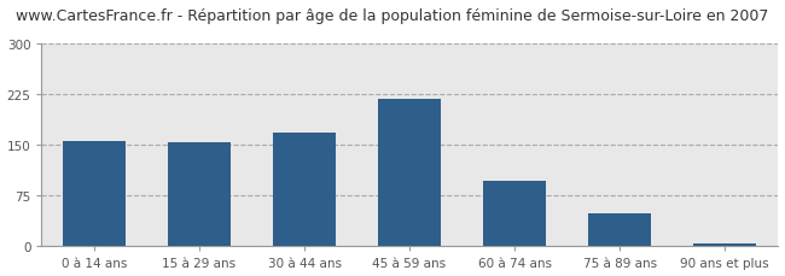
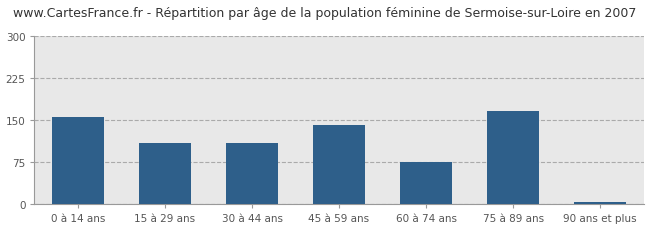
15 à 29 ans: 154 -> 110
30 à 44 ans: 168 -> 110
45 à 59 ans: 218 -> 142
60 à 74 ans: 97 -> 76
75 à 89 ans: 48 -> 166
